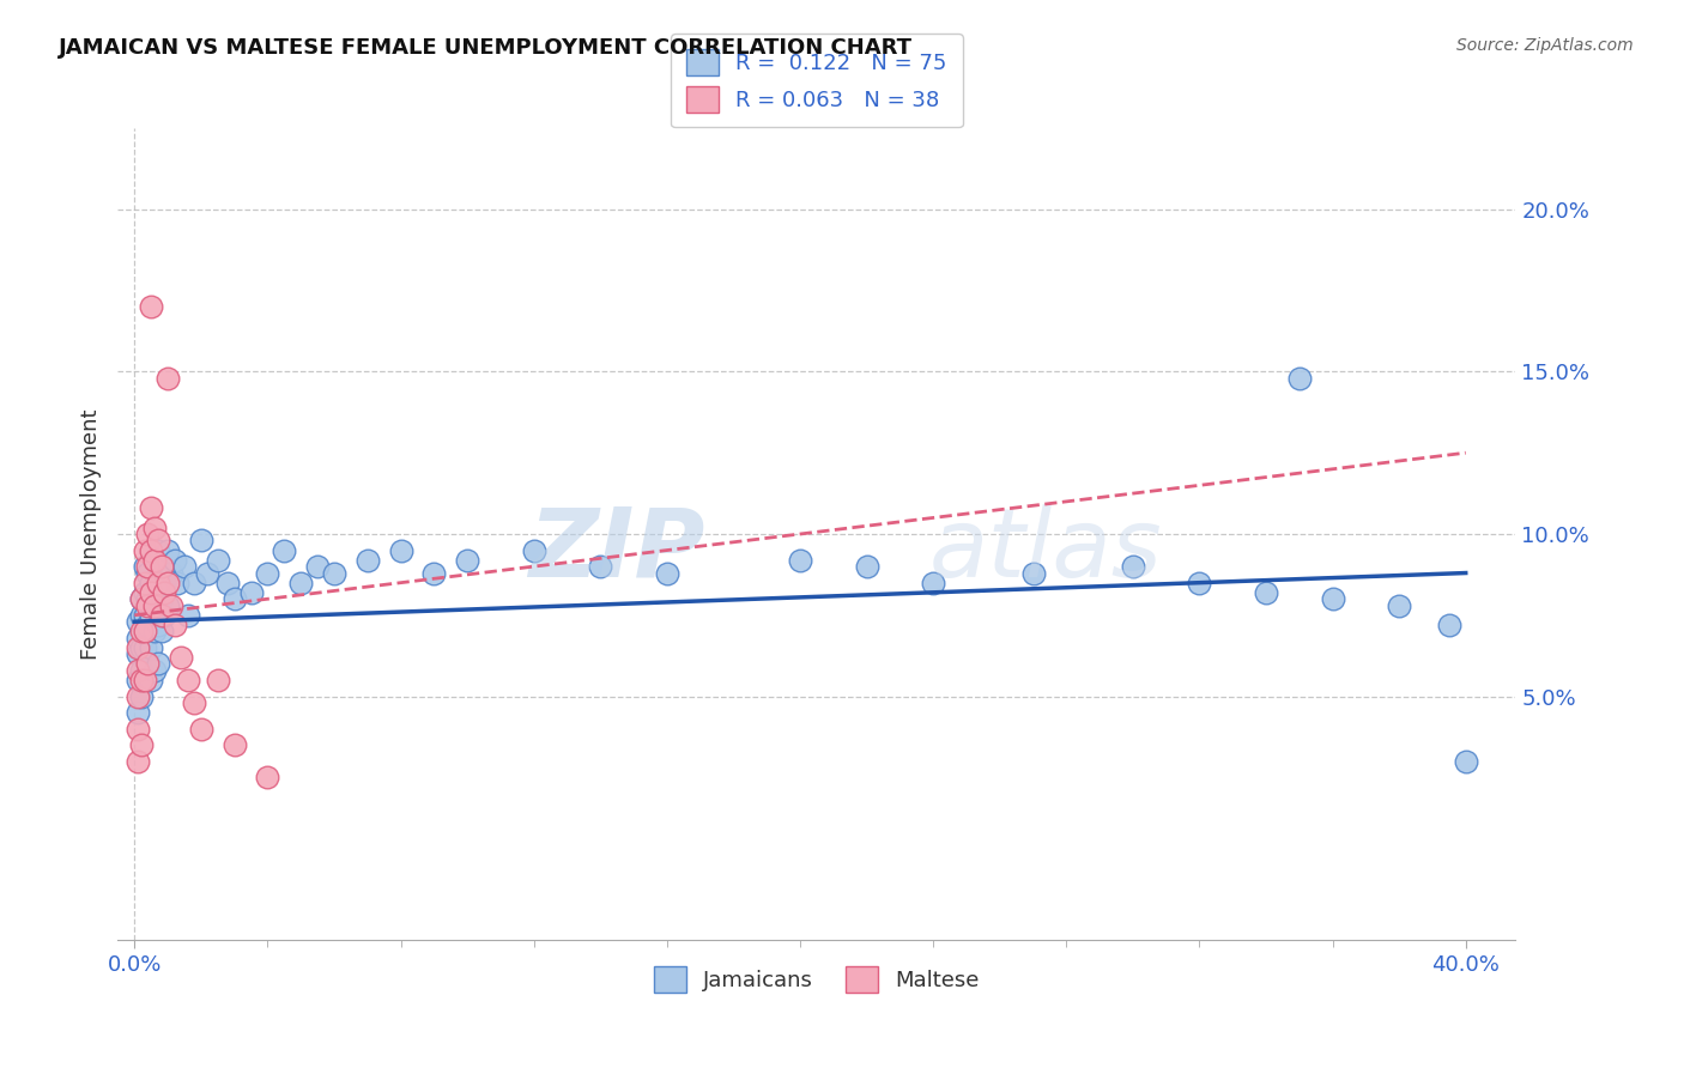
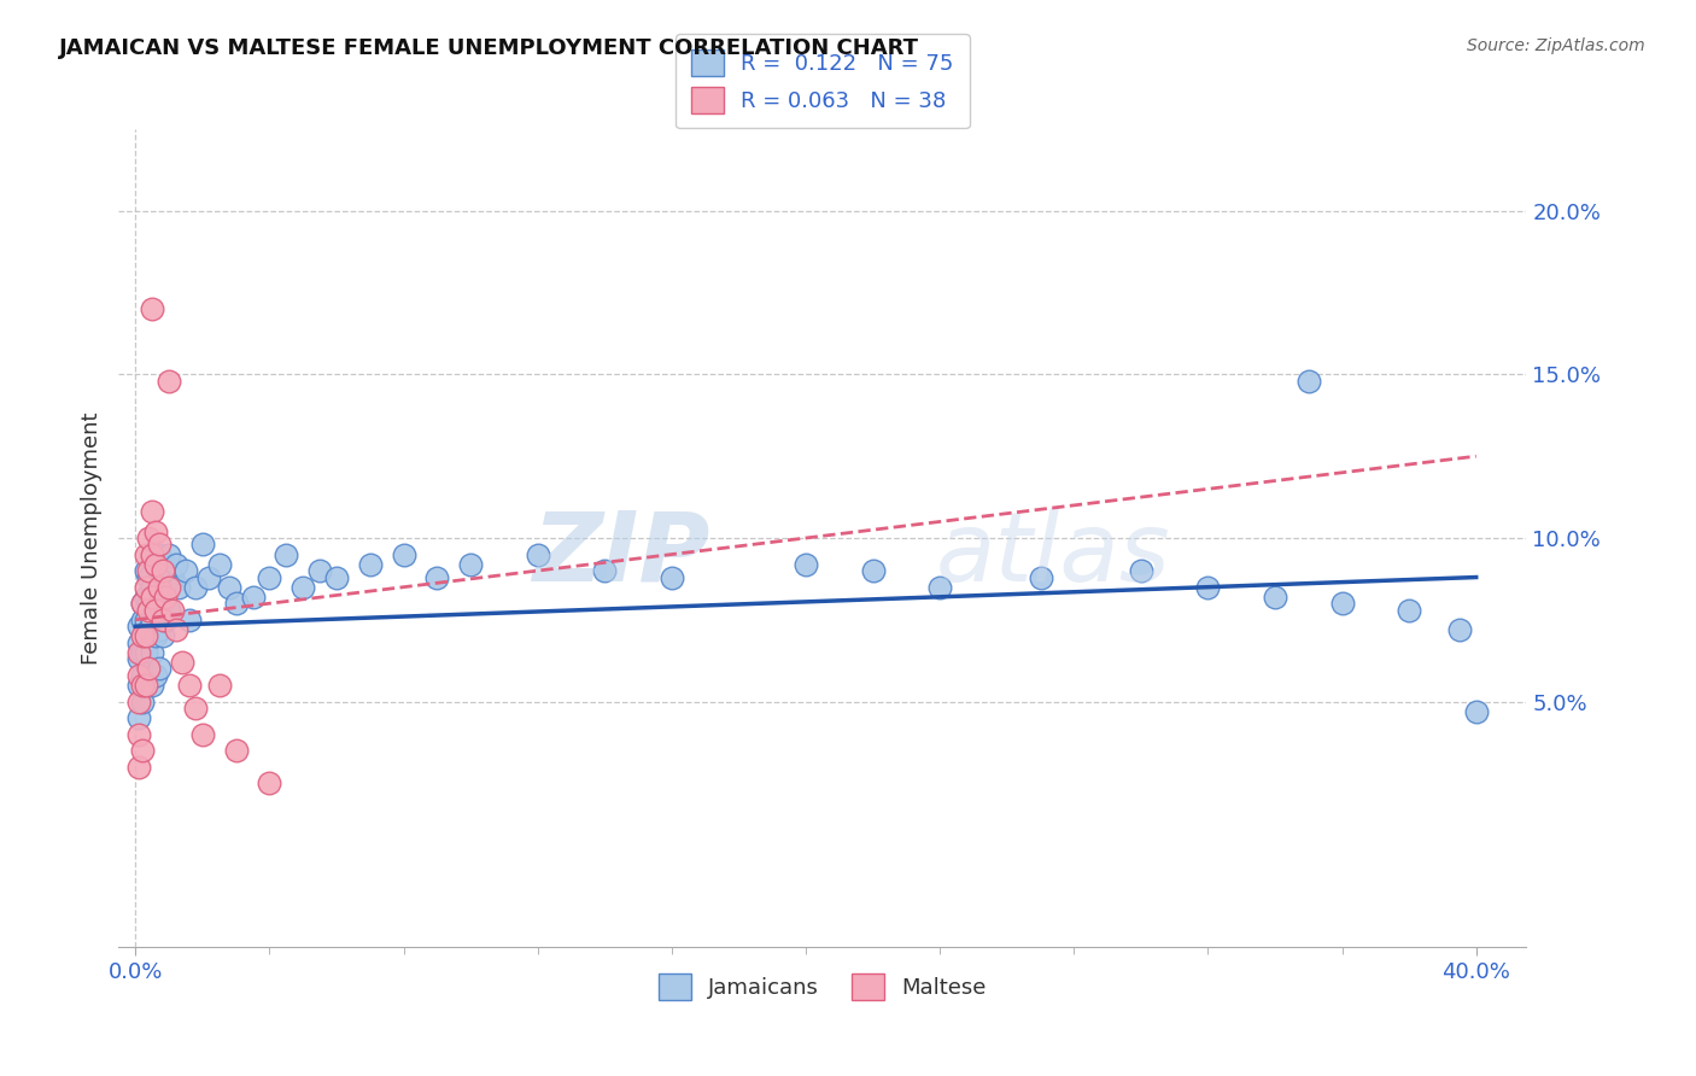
Jamaicans/40.0%: 3.0% -> 4.7%
